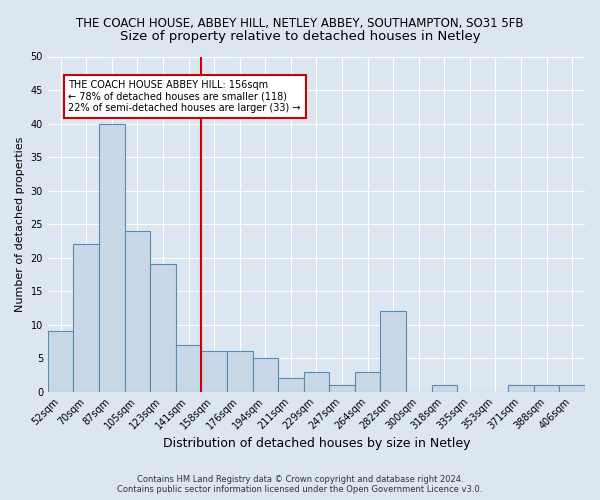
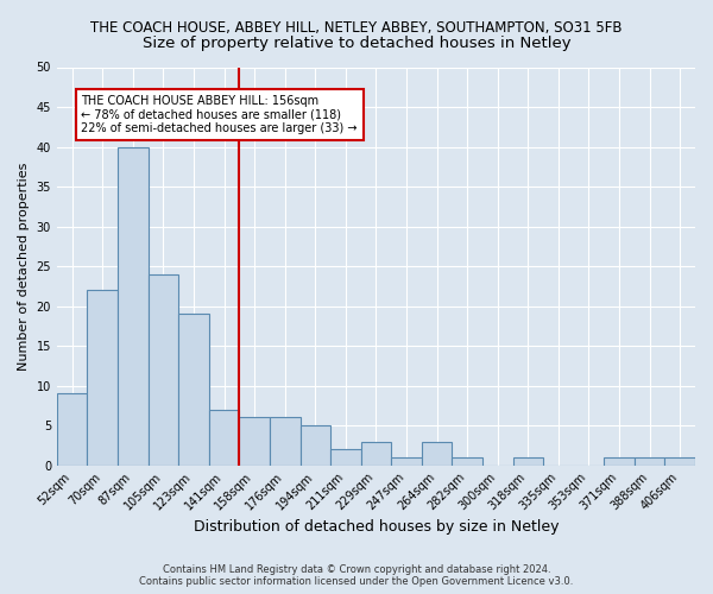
282sqm: 12 -> 1
